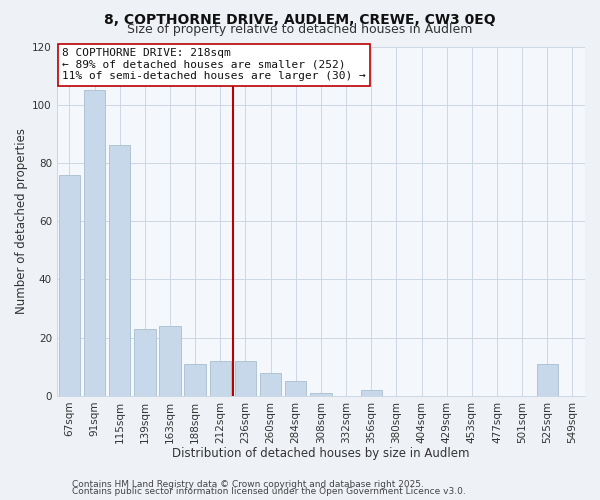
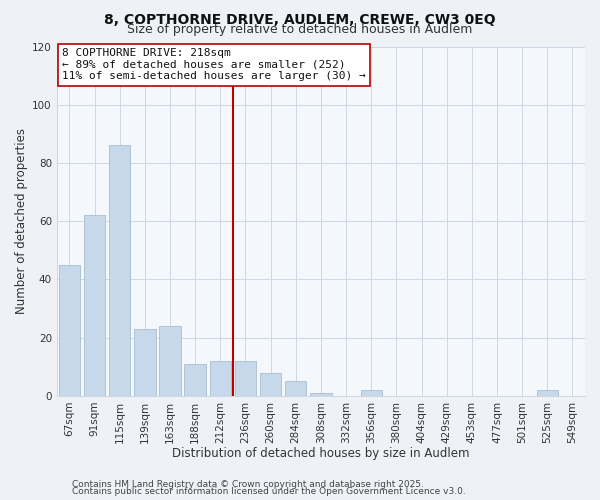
67sqm: 76 -> 45
91sqm: 105 -> 62
525sqm: 11 -> 2
